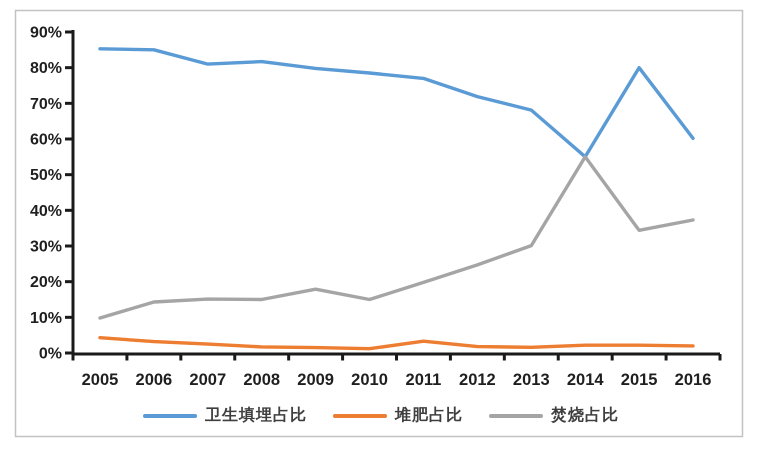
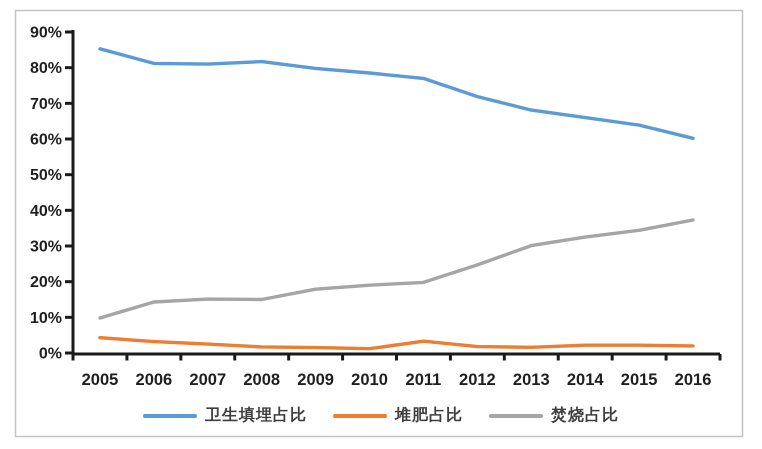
卫生填埋占比/2006: 85% -> 81%
焚烧占比/2010: 15% -> 19%
卫生填埋占比/2014: 55% -> 66%
焚烧占比/2014: 55% -> 32%
卫生填埋占比/2015: 80% -> 64%
